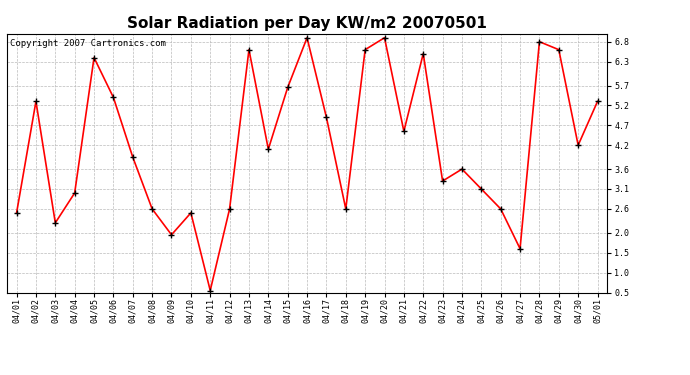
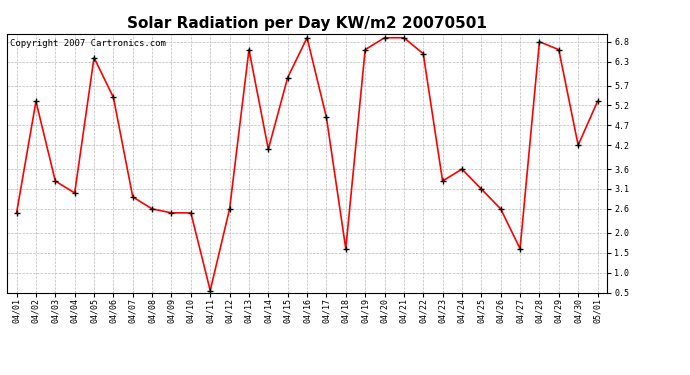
04/03: 2.25 -> 3.30
04/07: 3.90 -> 2.90
04/09: 1.95 -> 2.50
04/15: 5.65 -> 5.90
04/18: 2.60 -> 1.60
04/21: 4.55 -> 6.90
